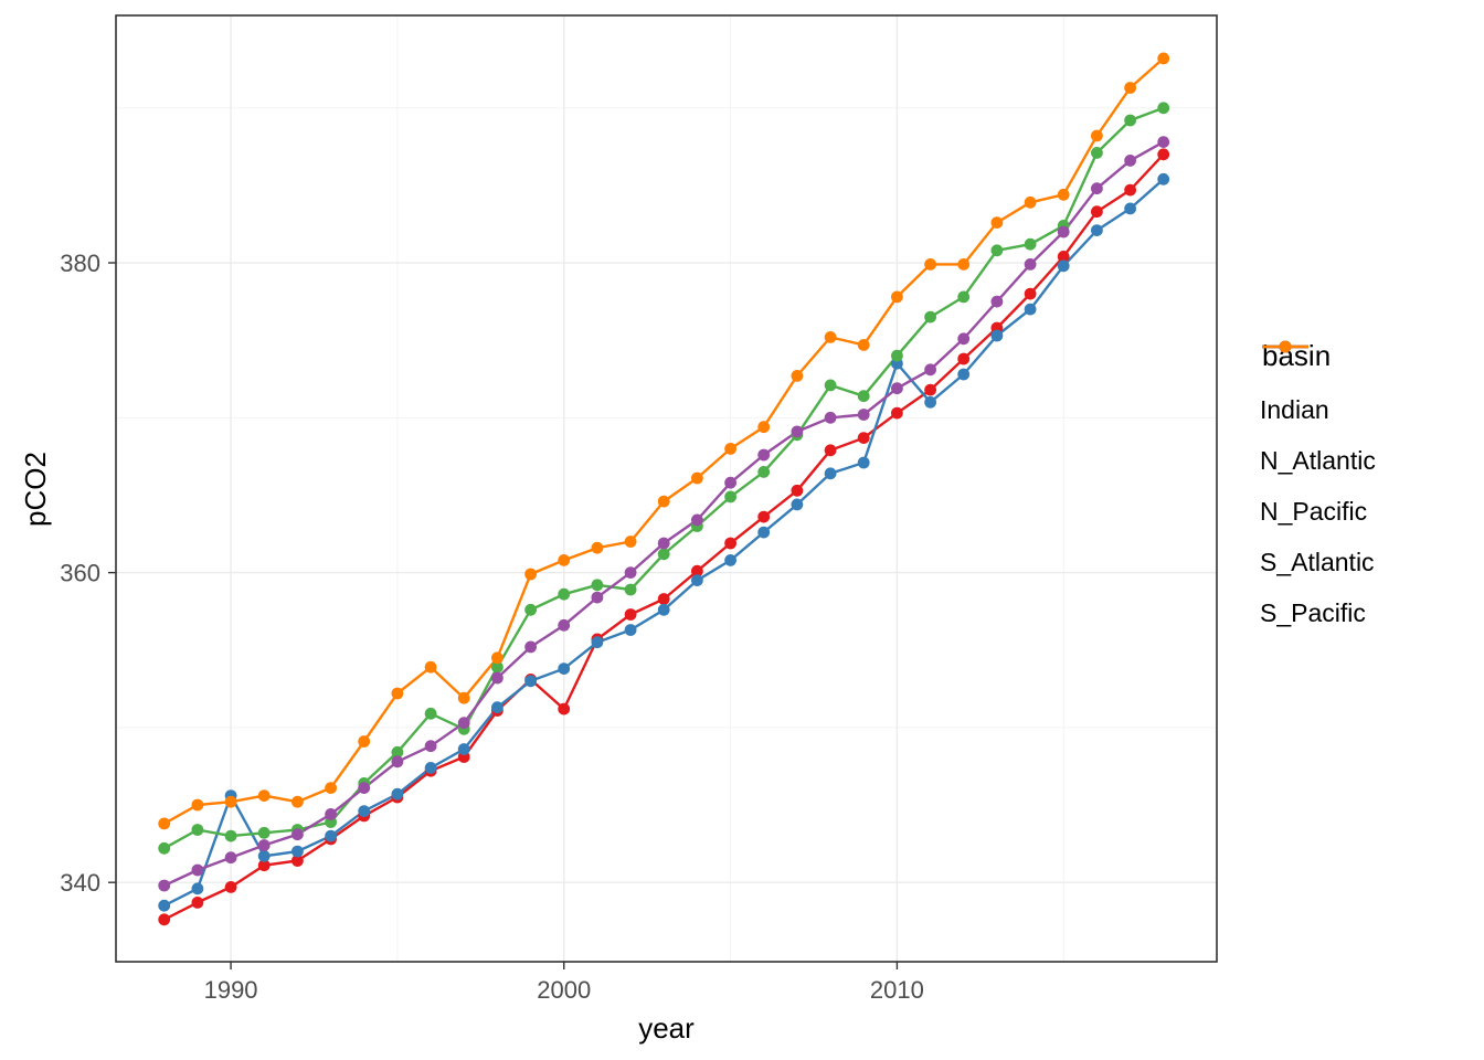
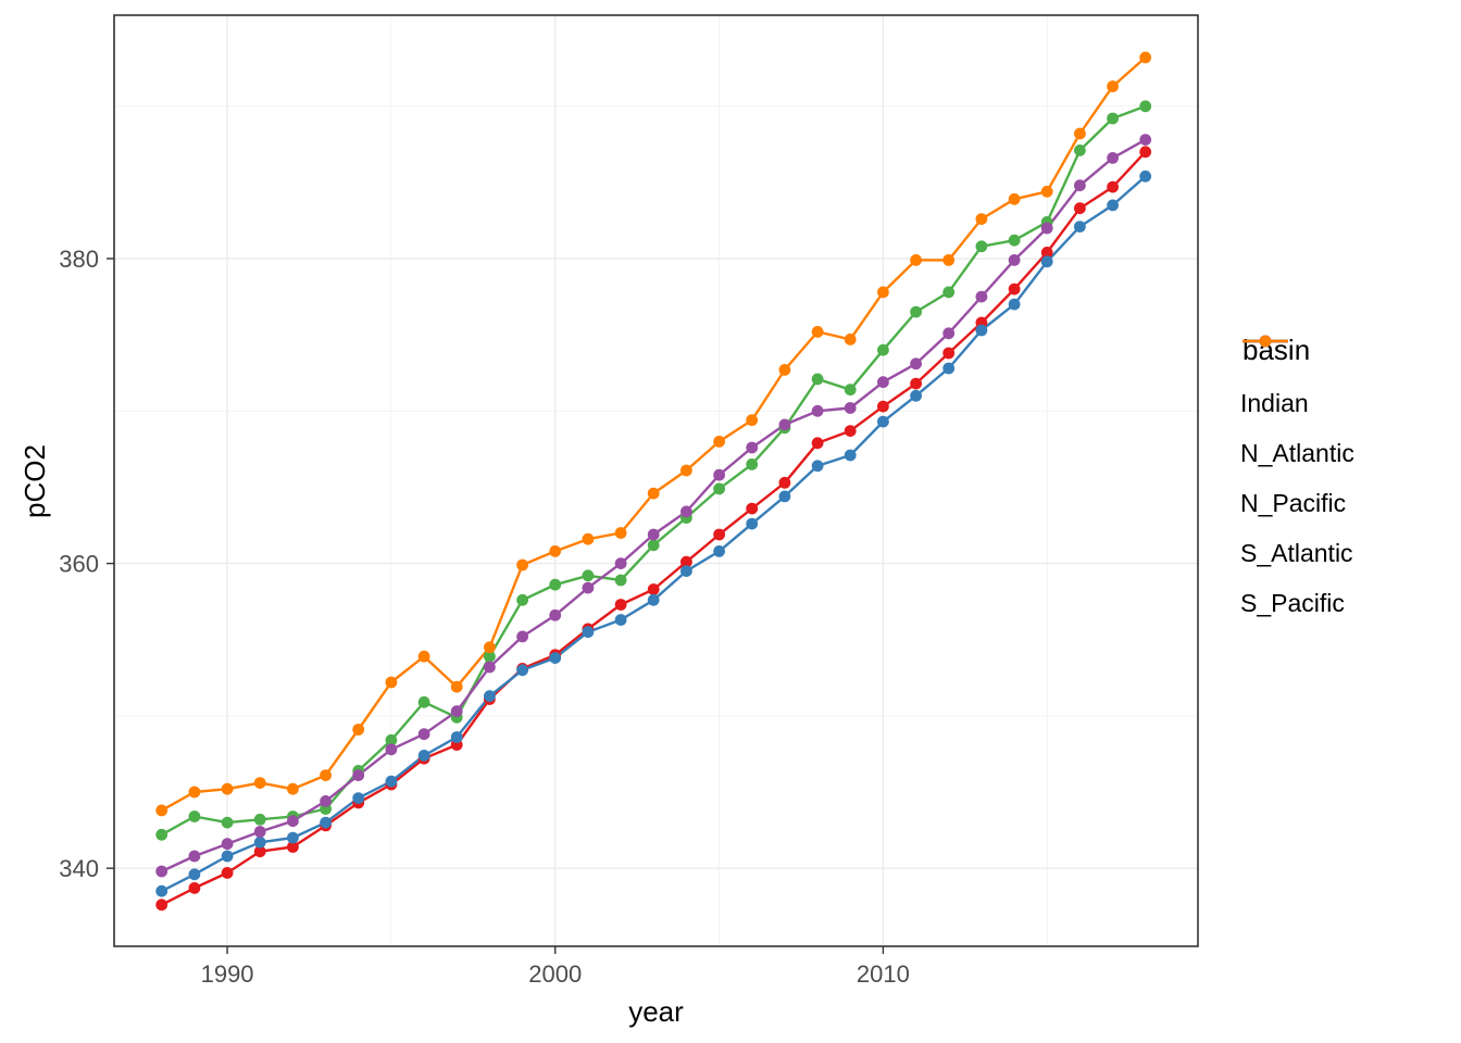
N_Atlantic/1990: 345.6 -> 340.8
Indian/2000: 351.2 -> 354.0
N_Atlantic/2010: 373.5 -> 369.3
